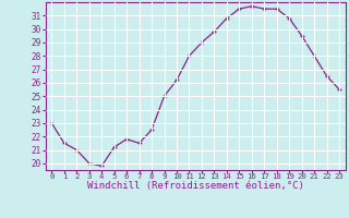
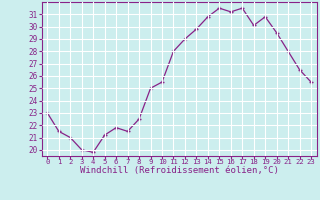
10: 26.2 -> 25.5
16: 31.7 -> 31.2
18: 31.5 -> 30.1
